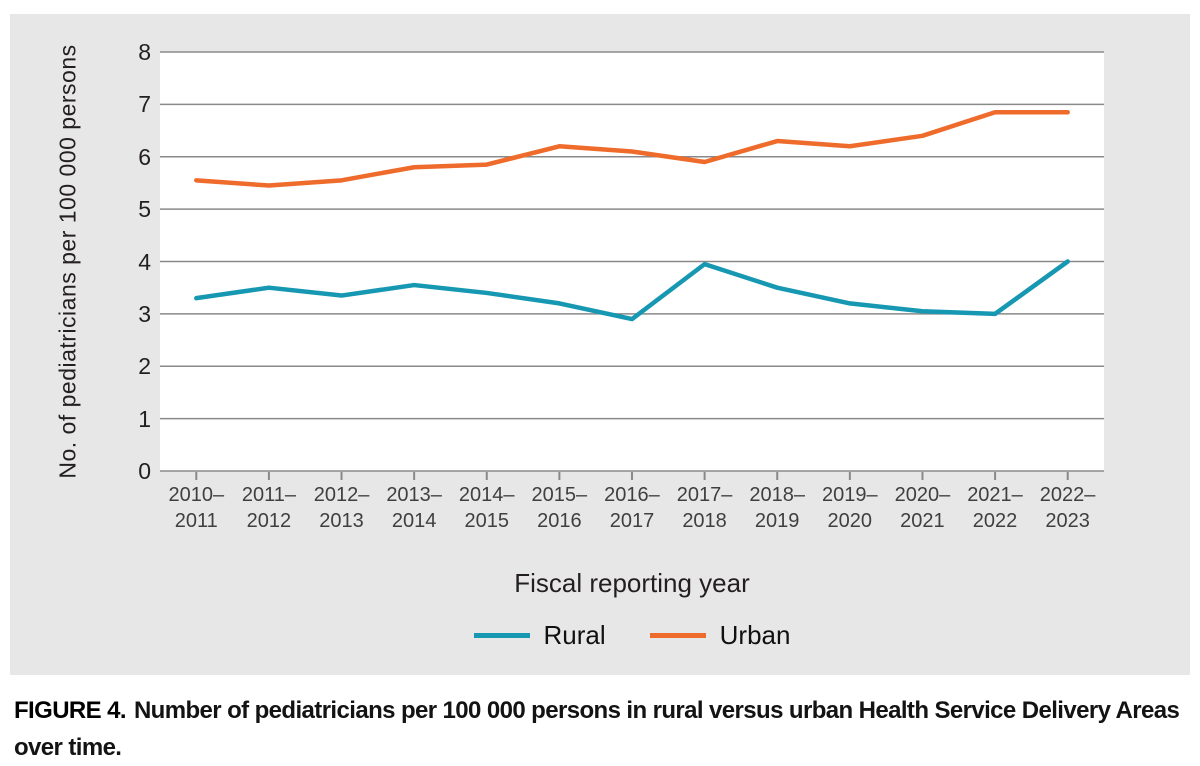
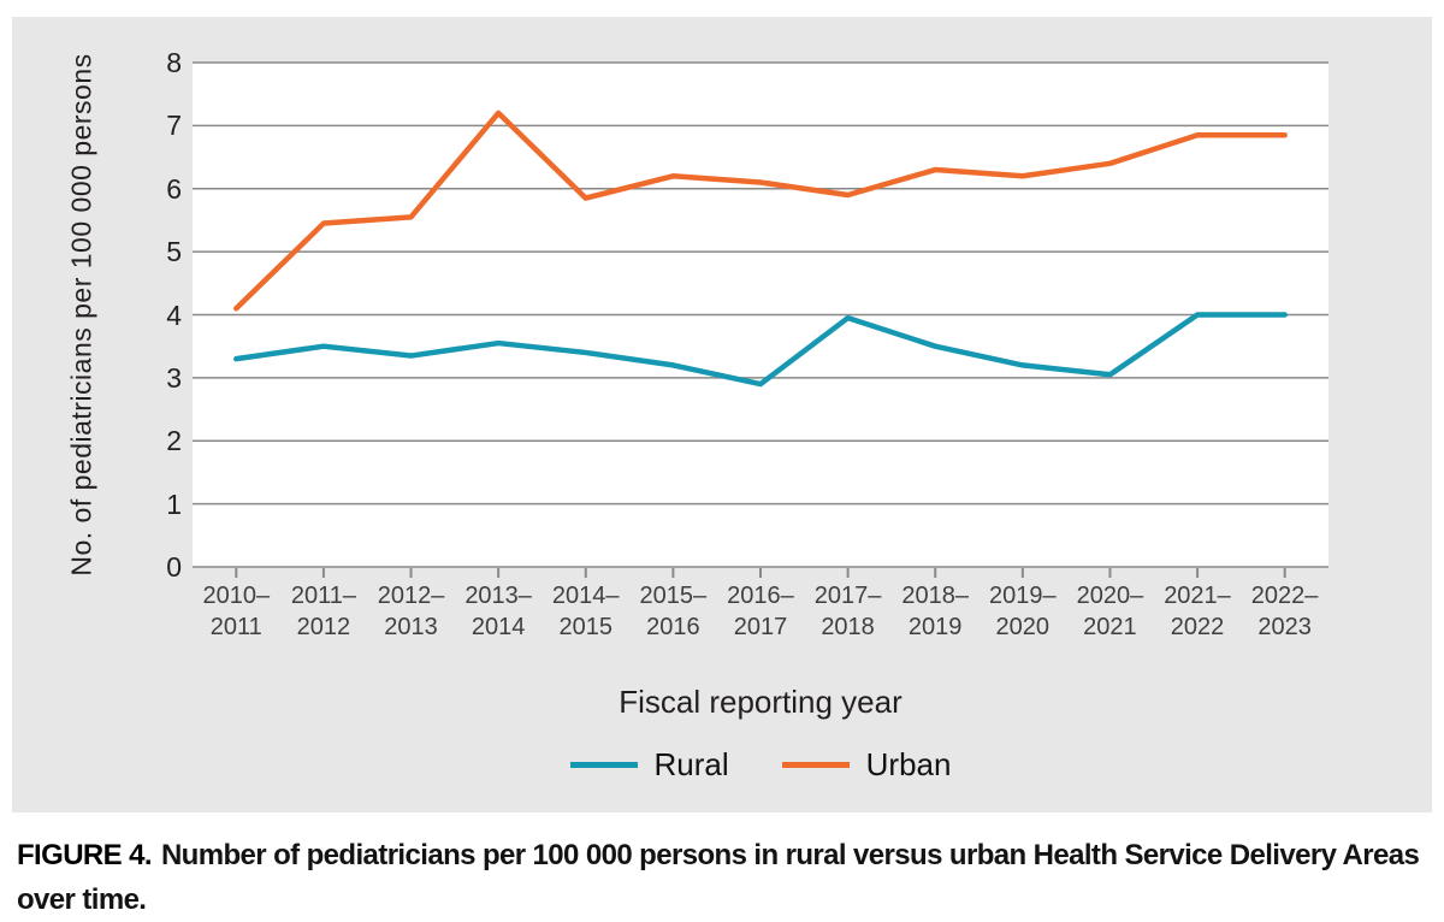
Urban/2010–2011: 5.5 -> 4.1
Urban/2013–2014: 5.8 -> 7.2
Rural/2021–2022: 3.0 -> 4.0
